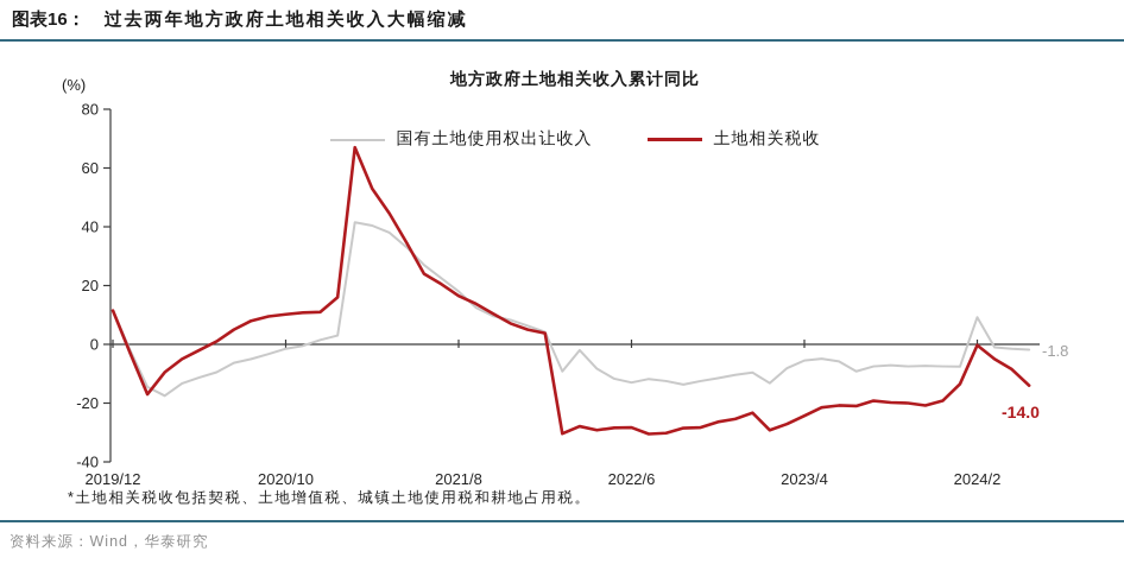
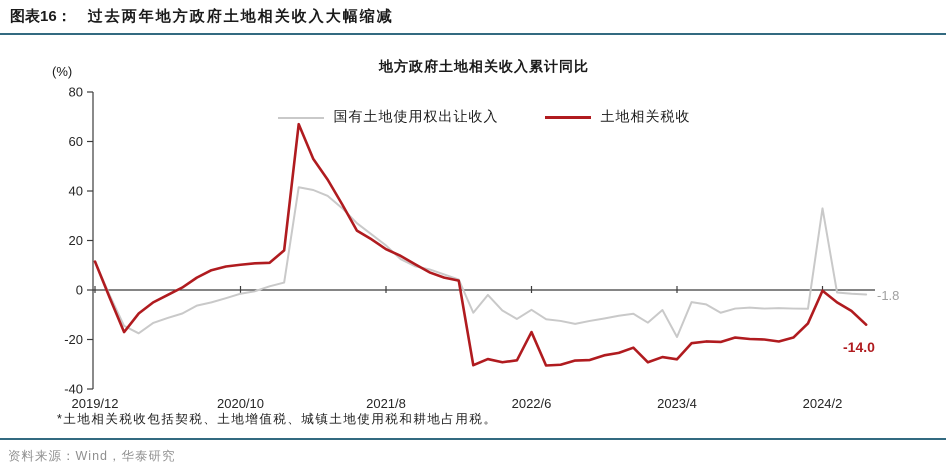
国有土地使用权出让收入/2022/6: -13 -> -8
土地相关税收/2022/6: -28 -> -17
国有土地使用权出让收入/2023/4: -6 -> -19
土地相关税收/2023/4: -24 -> -28
国有土地使用权出让收入/2024/2: 9 -> 33
